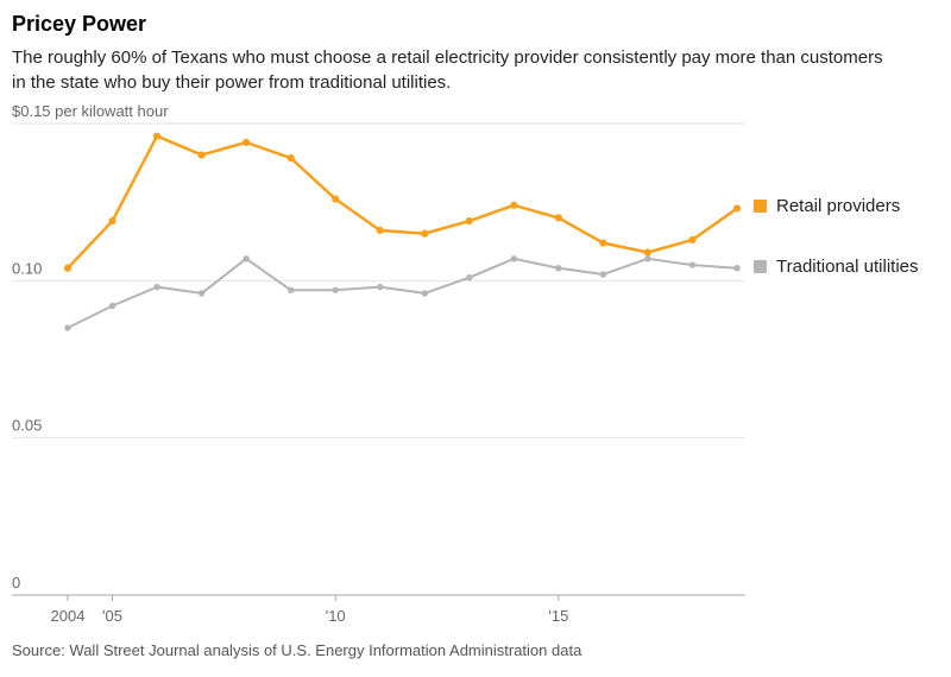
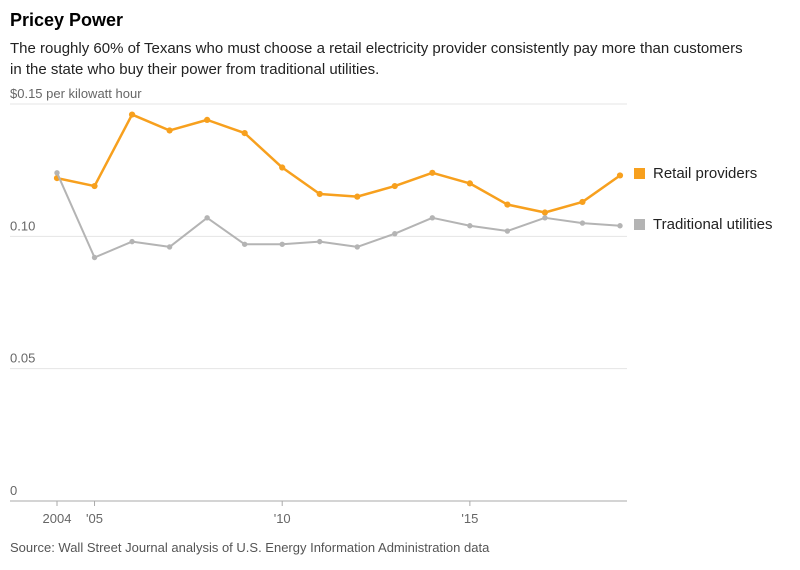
Retail providers/2004: 0.104 -> 0.122
Traditional utilities/2004: 0.085 -> 0.124
